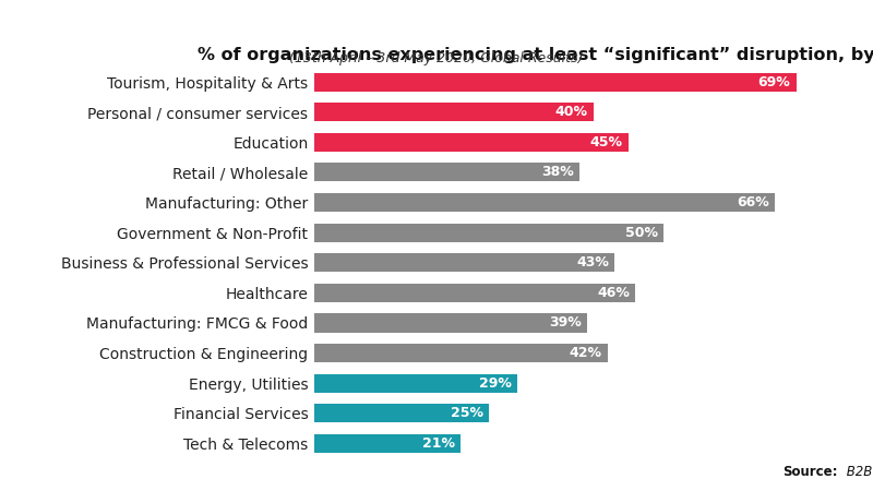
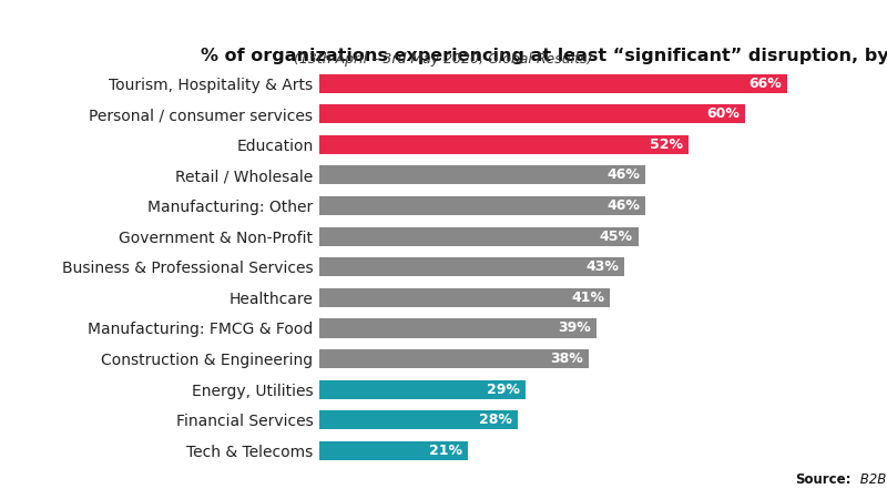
Tourism, Hospitality & Arts: 69% -> 66%
Personal / consumer services: 40% -> 60%
Education: 45% -> 52%
Retail / Wholesale: 38% -> 46%
Manufacturing: Other: 66% -> 46%
Government & Non-Profit: 50% -> 45%
Healthcare: 46% -> 41%
Construction & Engineering: 42% -> 38%
Financial Services: 25% -> 28%
